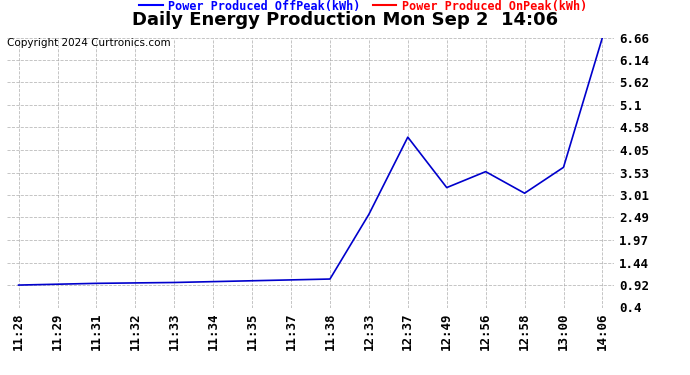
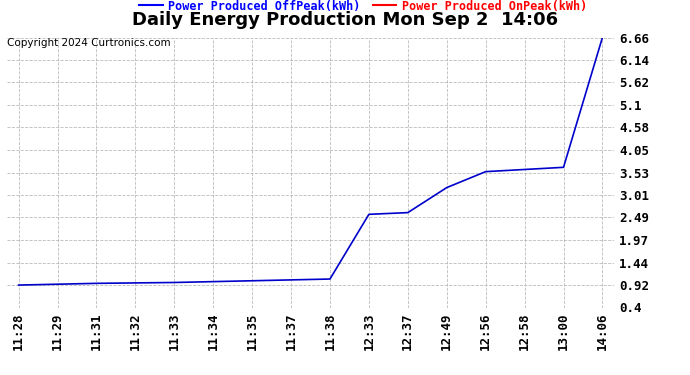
12:37: 4.35 -> 2.60
12:58: 3.05 -> 3.60
